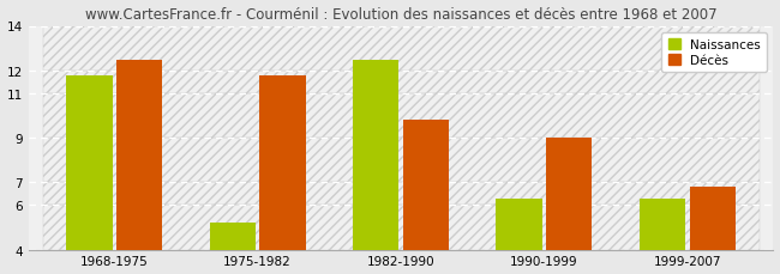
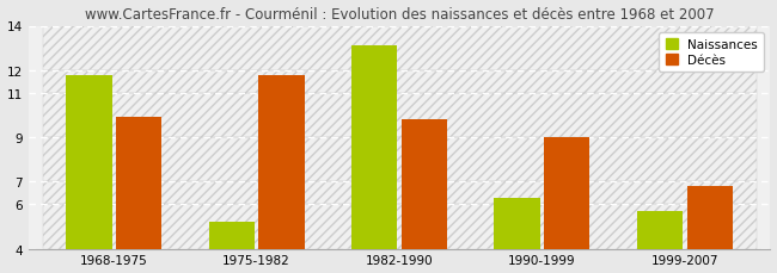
Décès/1968-1975: 12.5 -> 9.9
Naissances/1982-1990: 12.5 -> 13.1
Naissances/1999-2007: 6.3 -> 5.7
